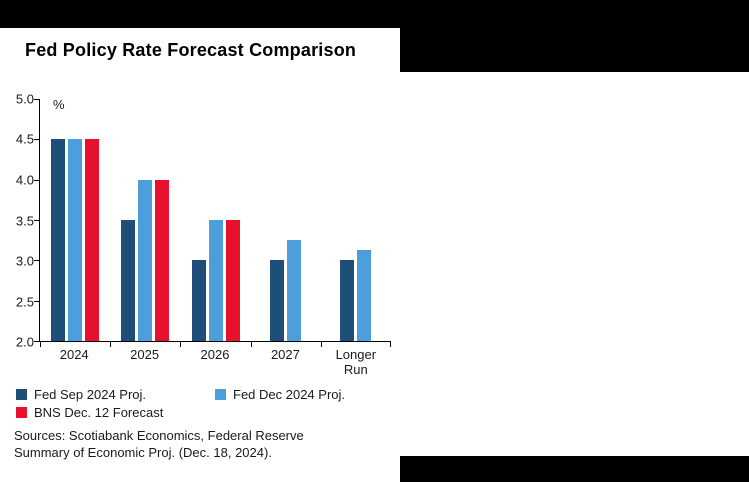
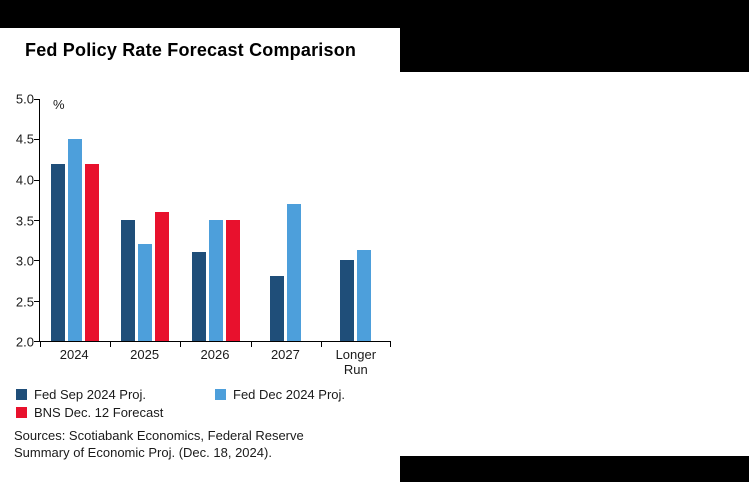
Fed Sep 2024 Proj./2024: 4.5 -> 4.2
BNS Dec. 12 Forecast/2024: 4.5 -> 4.2
Fed Dec 2024 Proj./2025: 4.0 -> 3.2
BNS Dec. 12 Forecast/2025: 4.0 -> 3.6
Fed Sep 2024 Proj./2026: 3.0 -> 3.1
Fed Sep 2024 Proj./2027: 3.0 -> 2.8
Fed Dec 2024 Proj./2027: 3.2 -> 3.7
